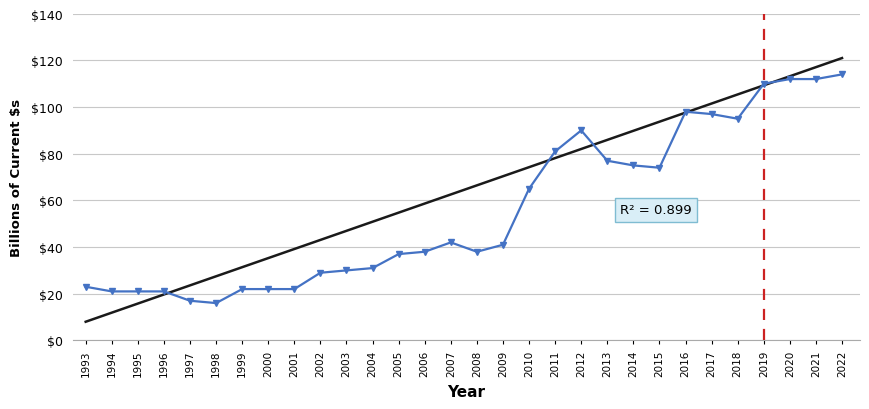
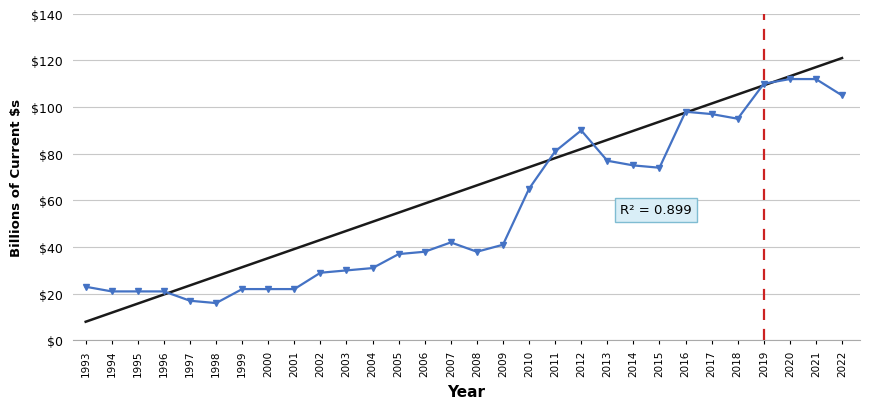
2022: $114 -> $105
